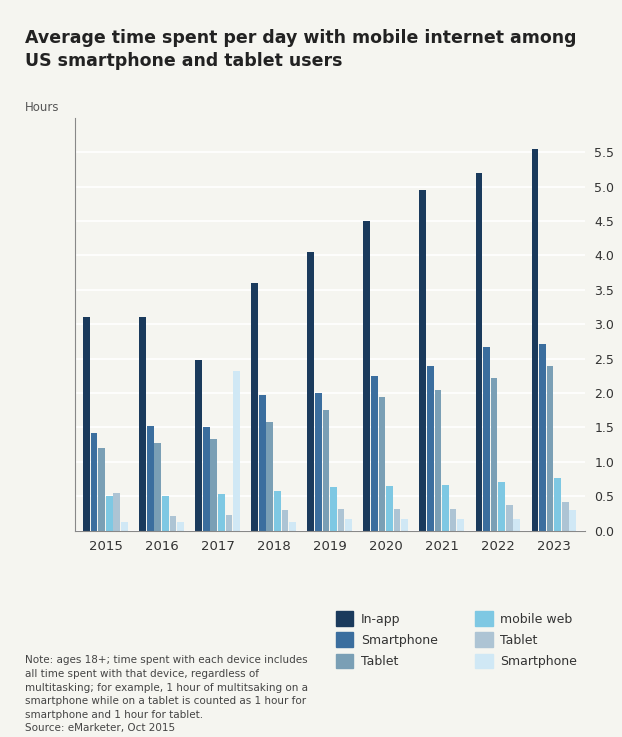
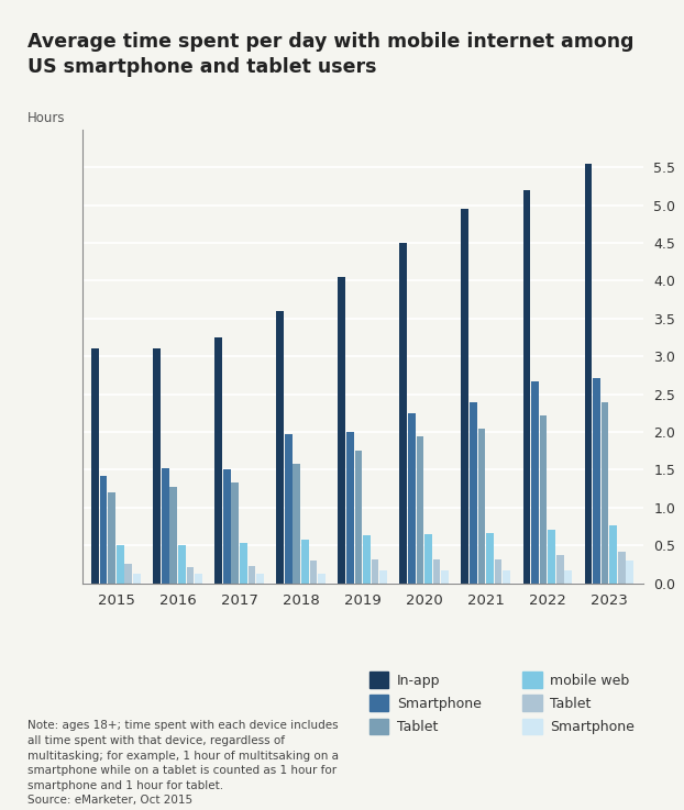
Tablet/2015: 0.54 -> 0.25
In-app/2017: 2.48 -> 3.25
Smartphone/2017: 2.32 -> 0.13
